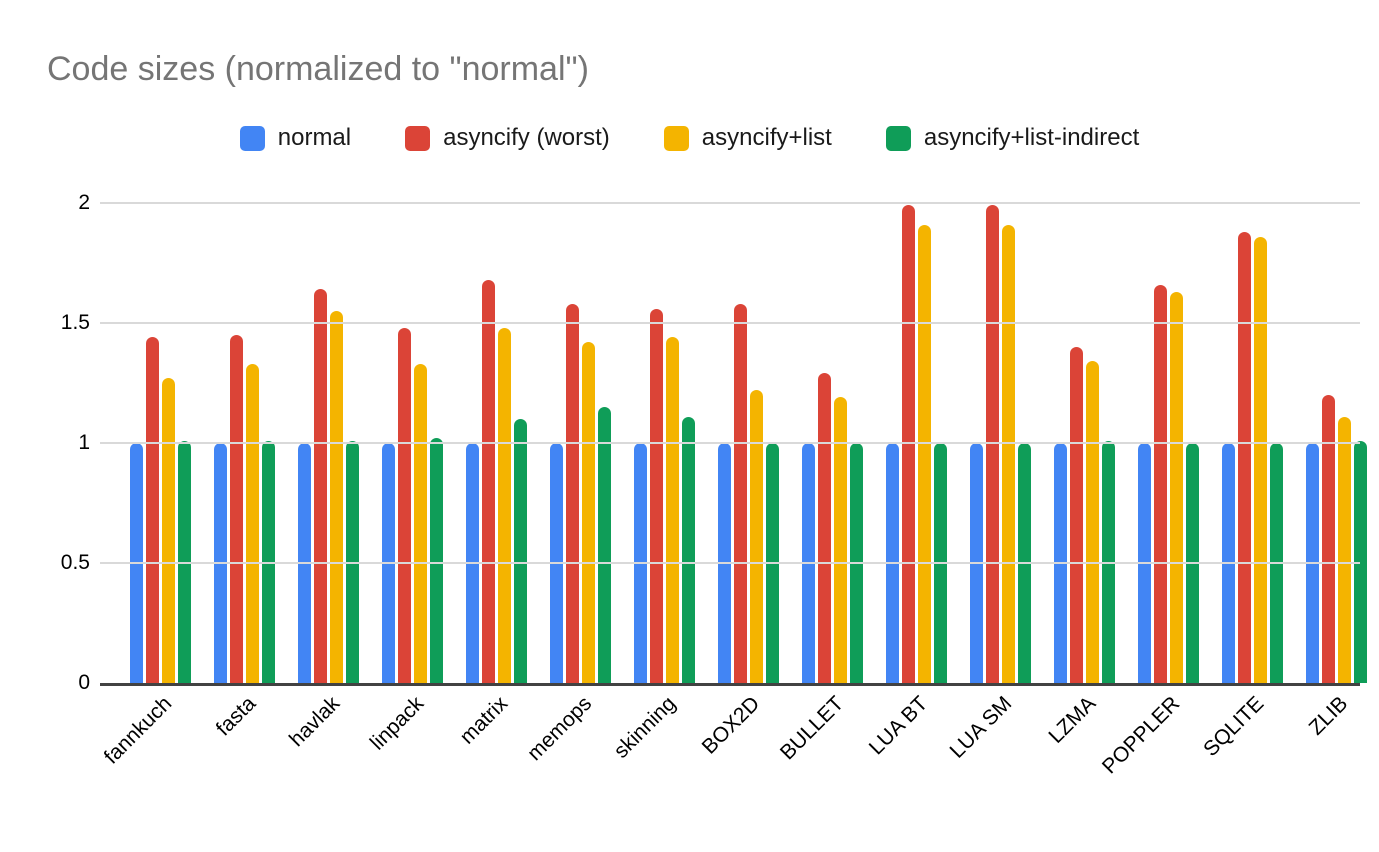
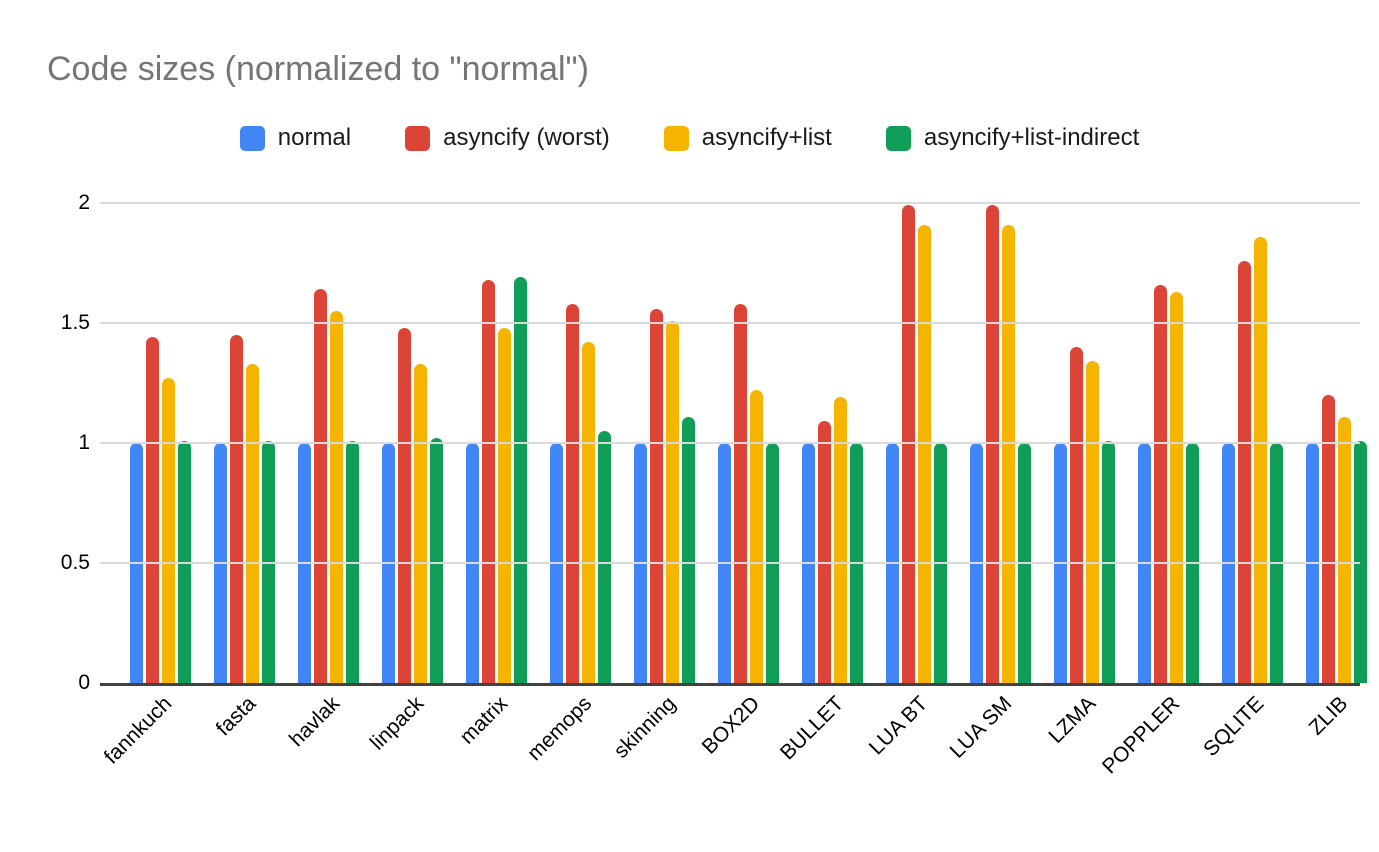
asyncify+list-indirect/matrix: 1.10 -> 1.69
asyncify+list-indirect/memops: 1.15 -> 1.05
asyncify+list/skinning: 1.44 -> 1.51
asyncify (worst)/BULLET: 1.29 -> 1.09
asyncify (worst)/SQLITE: 1.88 -> 1.76
